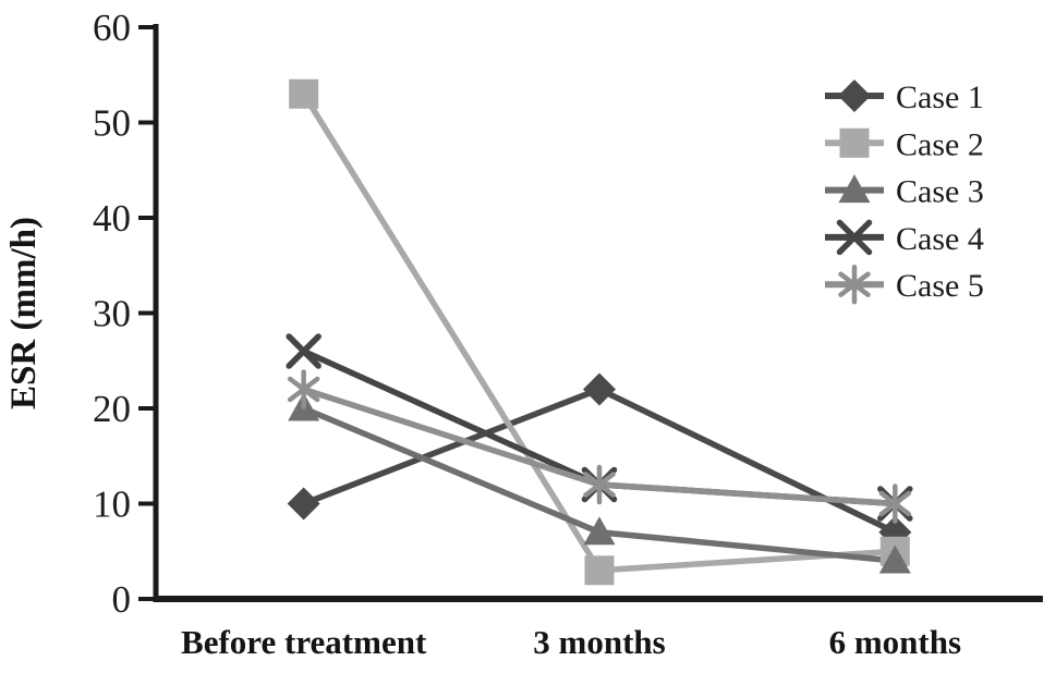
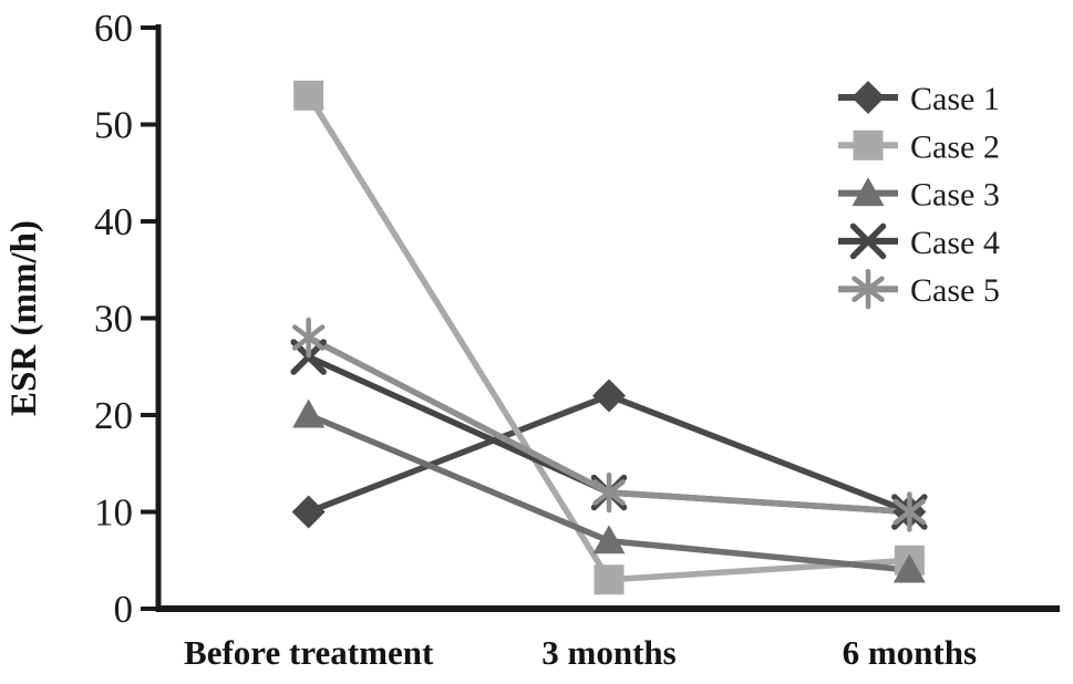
Case 5/Before treatment: 22 -> 28
Case 1/6 months: 7 -> 10
